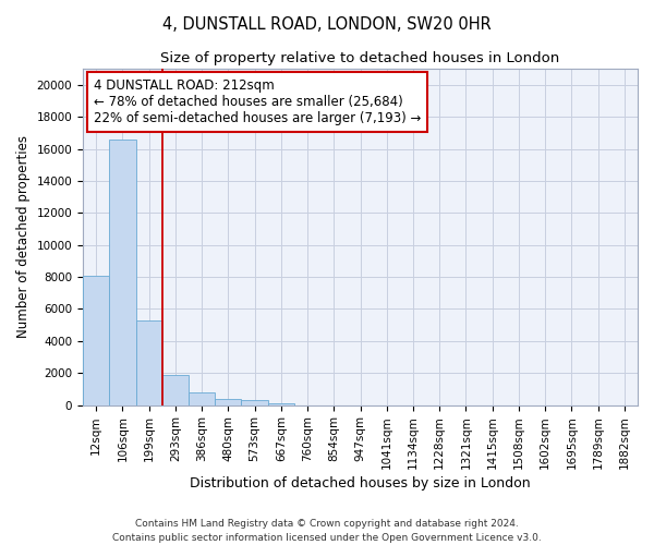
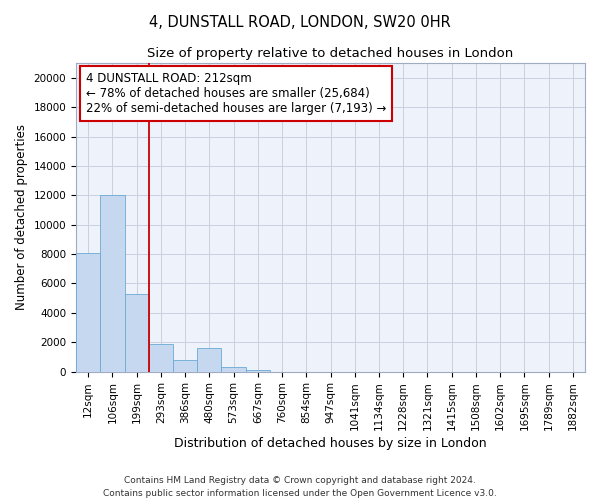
106sqm: 16600 -> 12000
480sqm: 400 -> 1600
